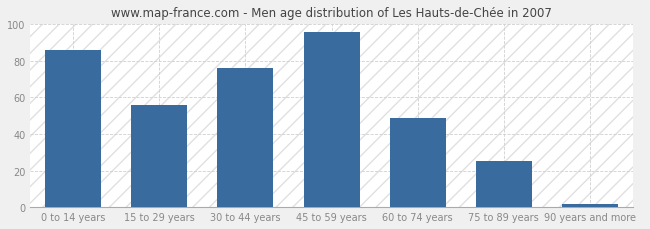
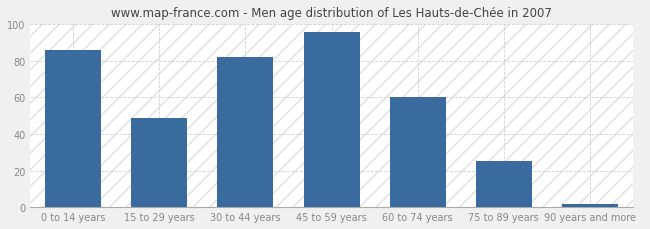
15 to 29 years: 56 -> 49
30 to 44 years: 76 -> 82
60 to 74 years: 49 -> 60
